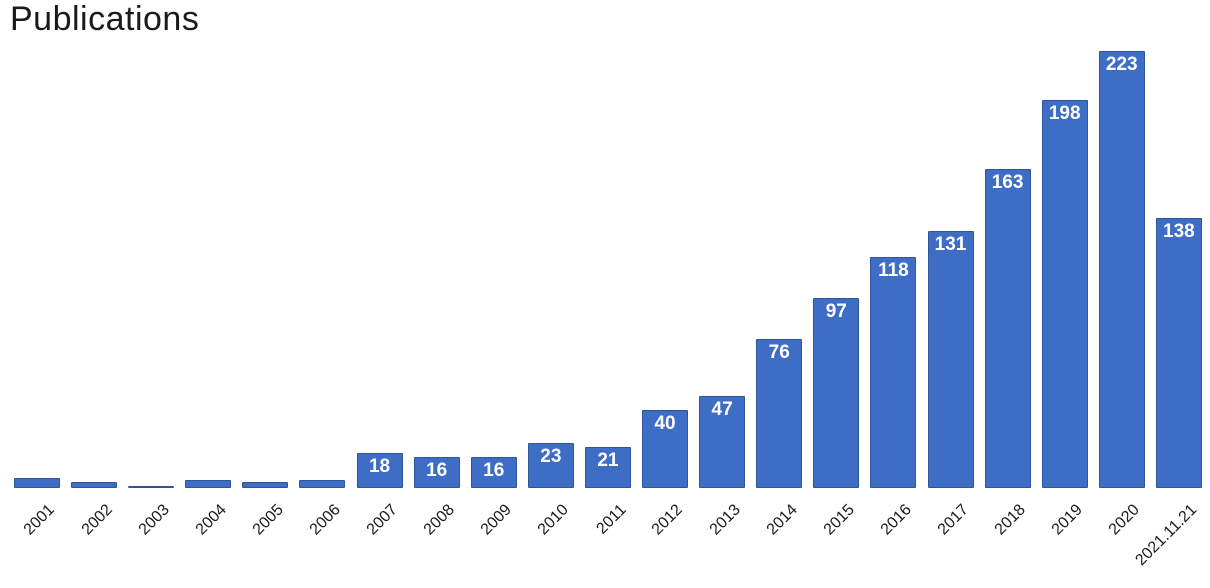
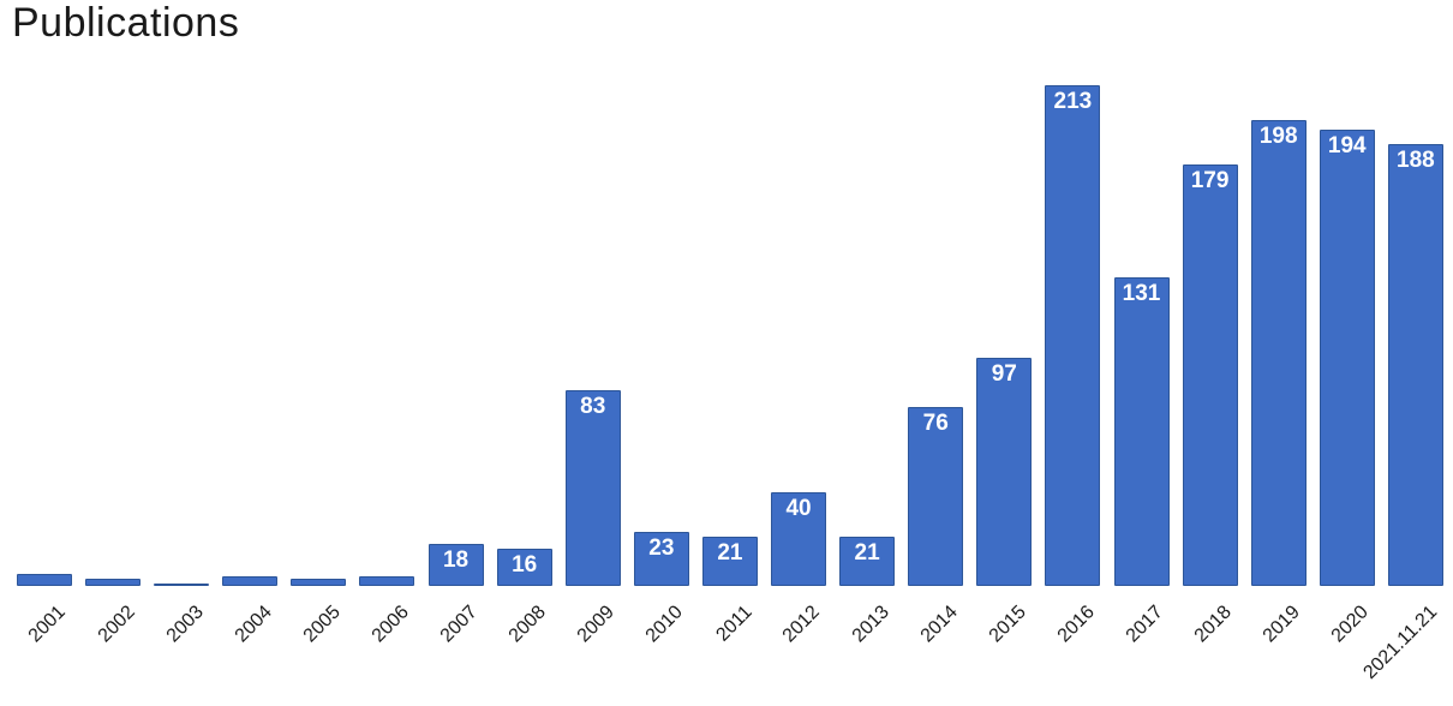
2009: 16 -> 83
2013: 47 -> 21
2016: 118 -> 213
2018: 163 -> 179
2020: 223 -> 194
2021.11.21: 138 -> 188
